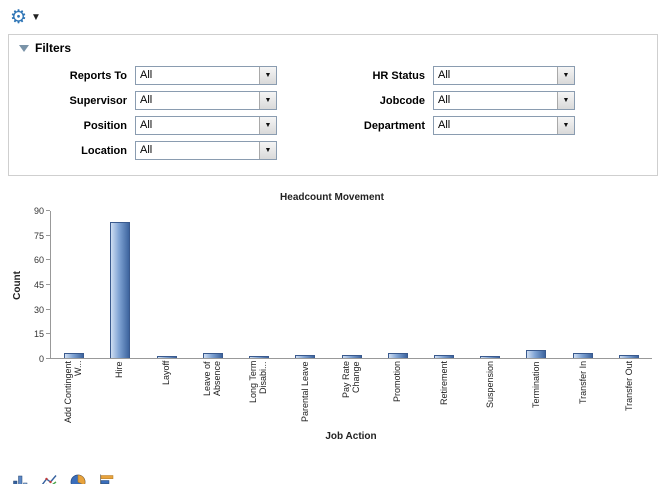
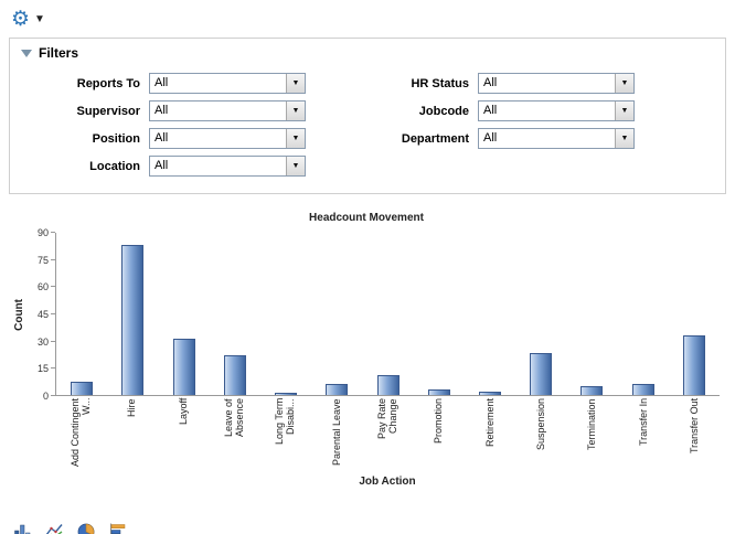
Add Contingent W...: 3 -> 7
Layoff: 1 -> 31
Leave of Absence: 3 -> 22
Parental Leave: 2 -> 6
Pay Rate Change: 2 -> 11
Suspension: 1 -> 23
Transfer In: 3 -> 6
Transfer Out: 2 -> 33
